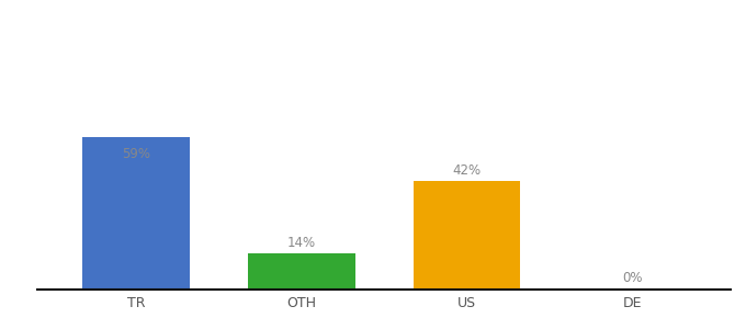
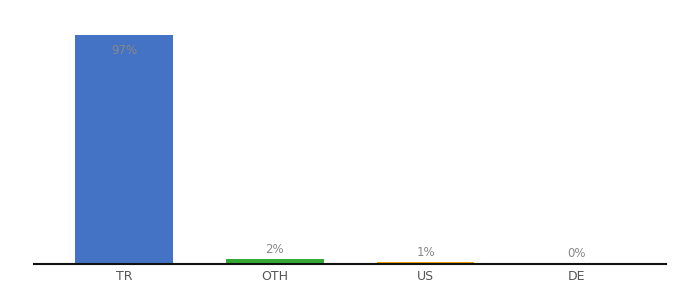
TR: 59% -> 97%
OTH: 14% -> 2%
US: 42% -> 1%
